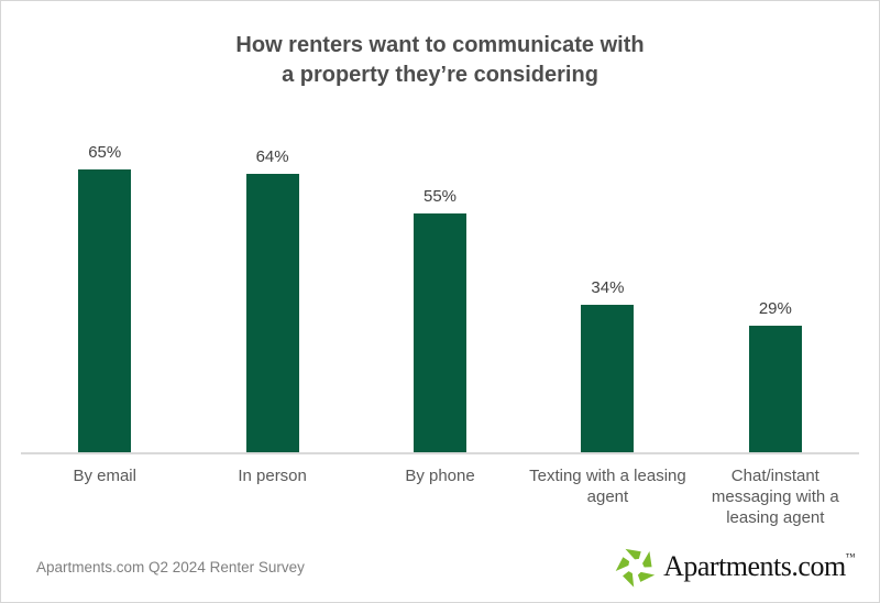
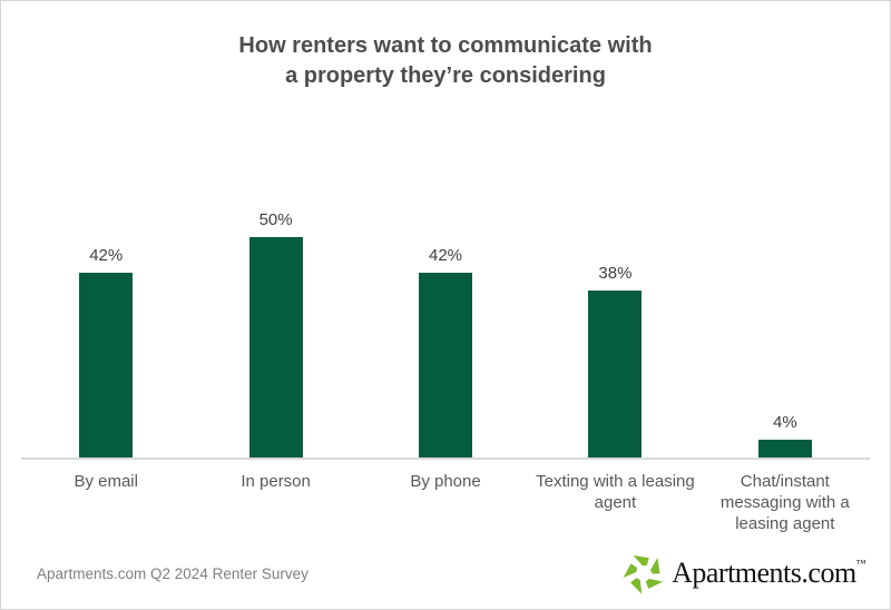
By email: 65% -> 42%
In person: 64% -> 50%
By phone: 55% -> 42%
Texting with a leasing agent: 34% -> 38%
Chat/instant messaging with a leasing agent: 29% -> 4%
